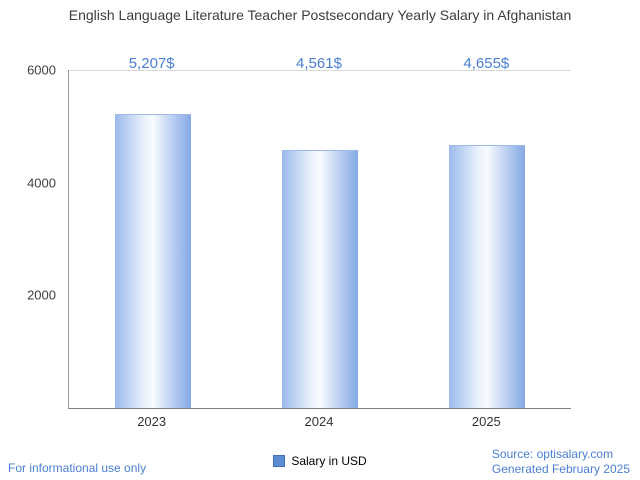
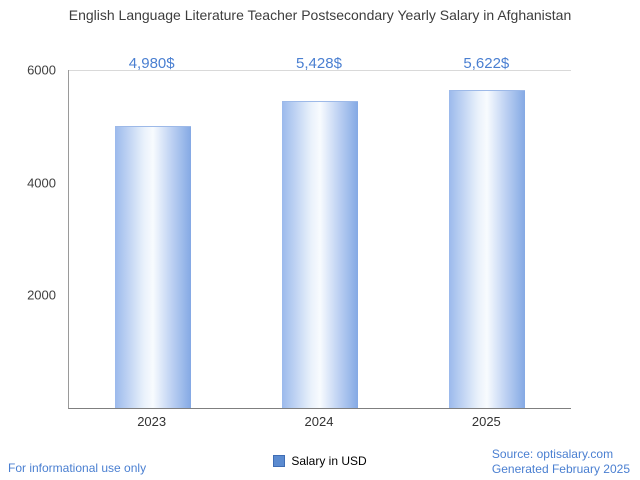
2023: 5,207 -> 4,980
2024: 4,561 -> 5,428
2025: 4,655 -> 5,622
